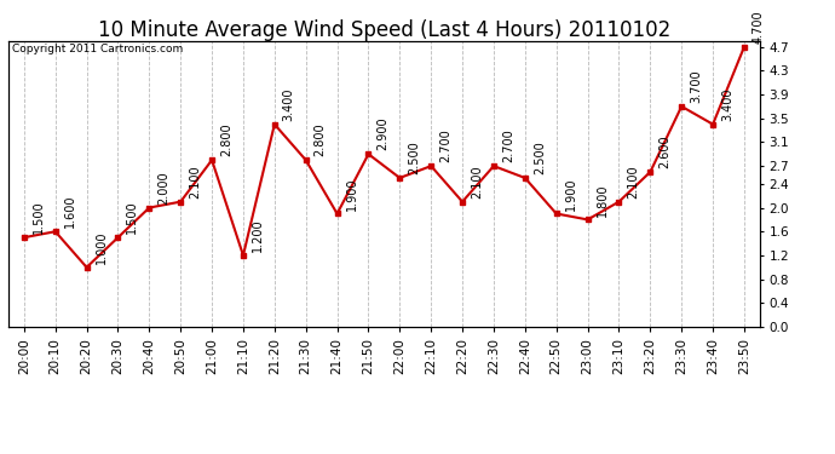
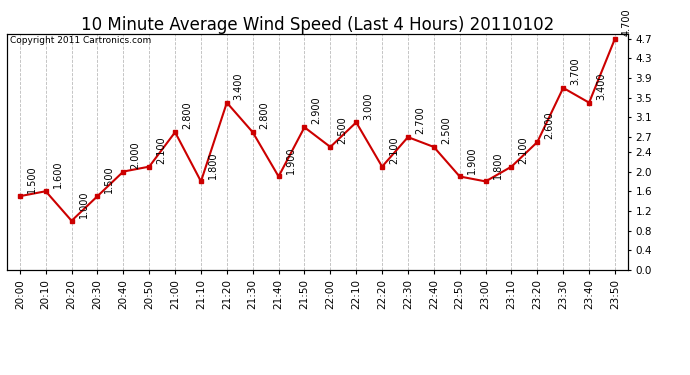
21:10: 1.200 -> 1.800
22:10: 2.700 -> 3.000
